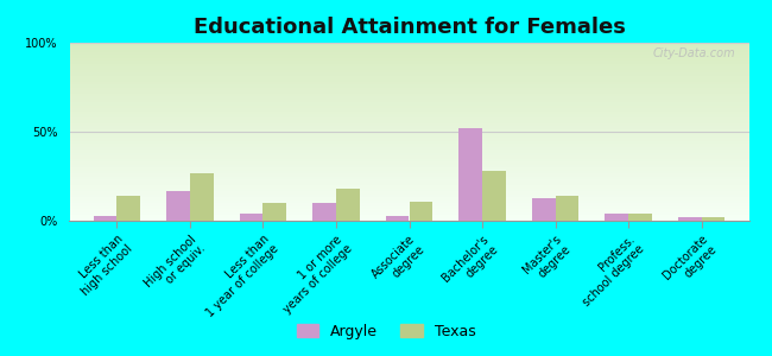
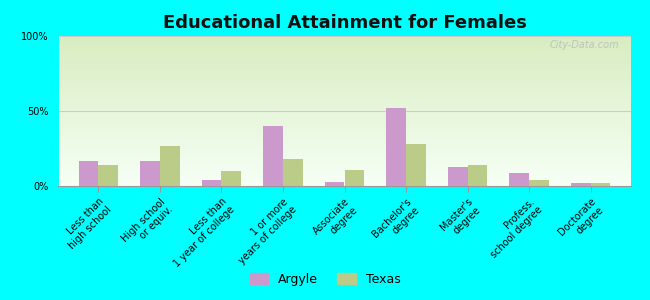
Argyle/Less than high school: 3% -> 17%
Argyle/1 or more years of college: 10% -> 40%
Argyle/Profess. school degree: 4% -> 9%
